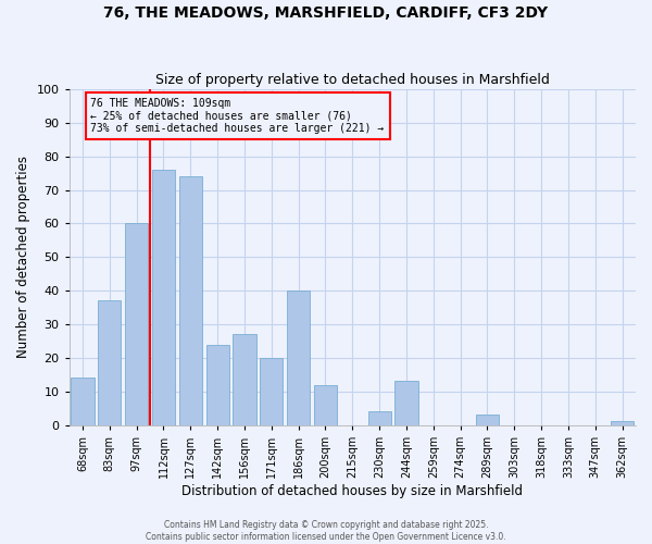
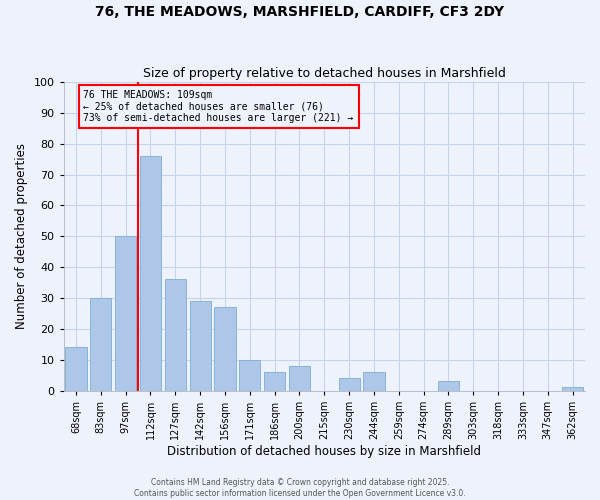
83sqm: 37 -> 30
97sqm: 60 -> 50
127sqm: 74 -> 36
142sqm: 24 -> 29
171sqm: 20 -> 10
186sqm: 40 -> 6
200sqm: 12 -> 8
244sqm: 13 -> 6
